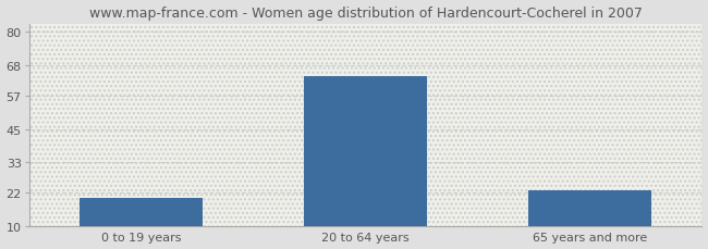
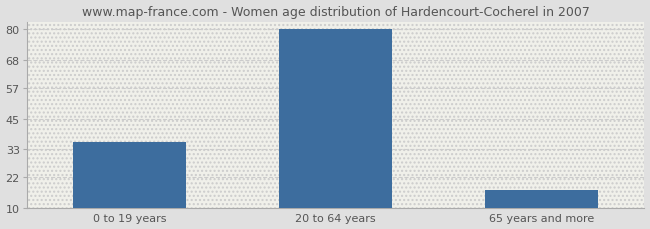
0 to 19 years: 20 -> 36
20 to 64 years: 64 -> 80
65 years and more: 23 -> 17
